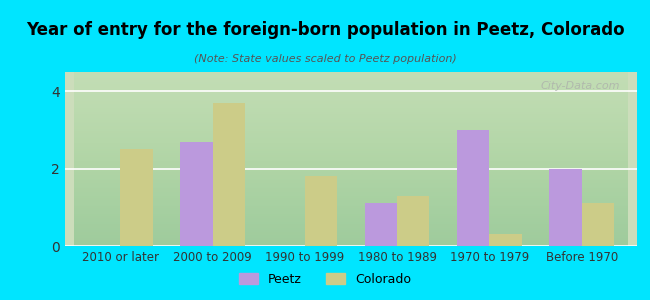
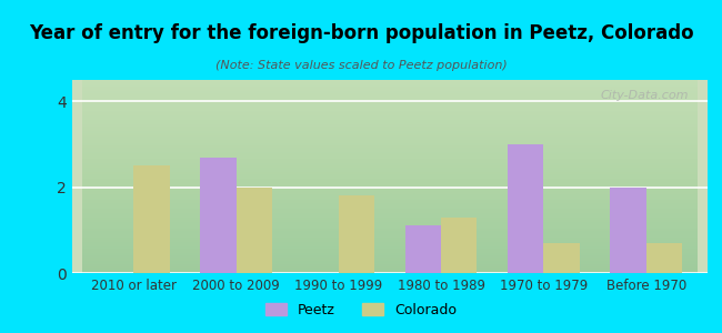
Colorado/2000 to 2009: 3.7 -> 2.0
Colorado/1970 to 1979: 0.3 -> 0.7
Colorado/Before 1970: 1.1 -> 0.7
